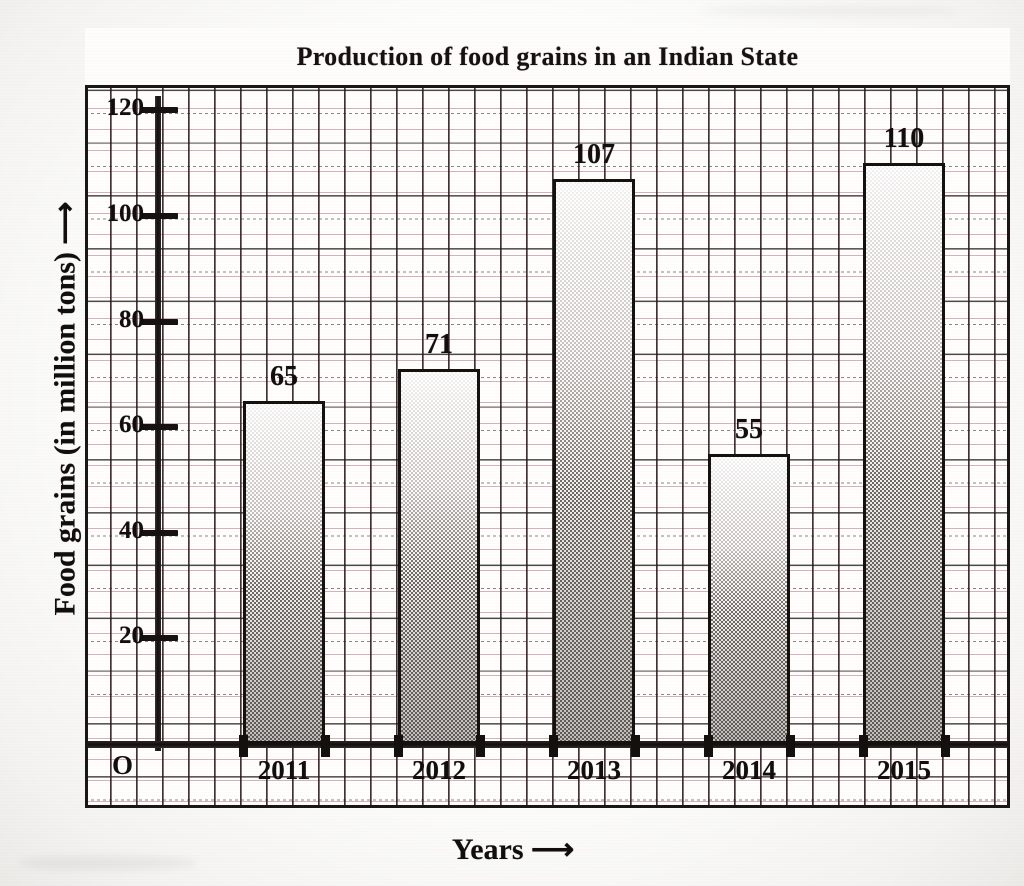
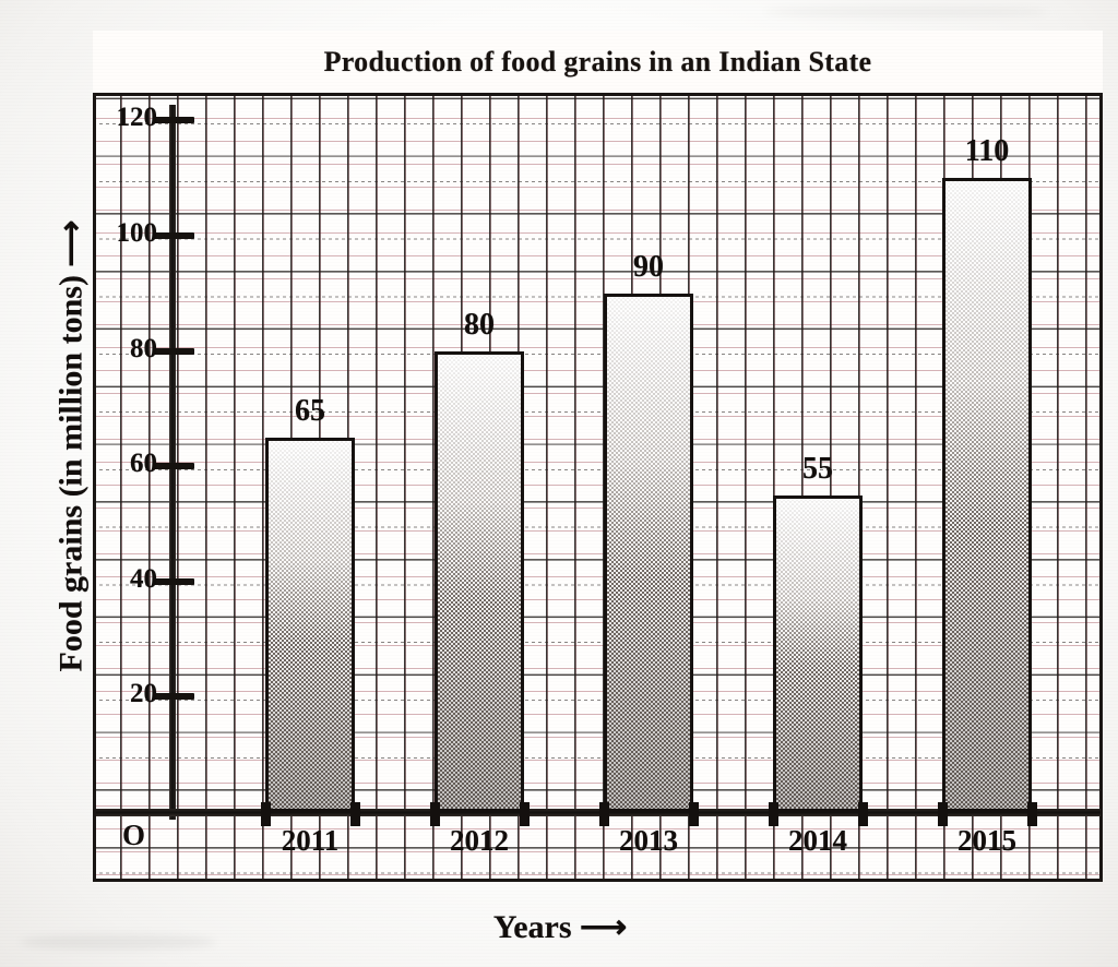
2012: 71 -> 80
2013: 107 -> 90
